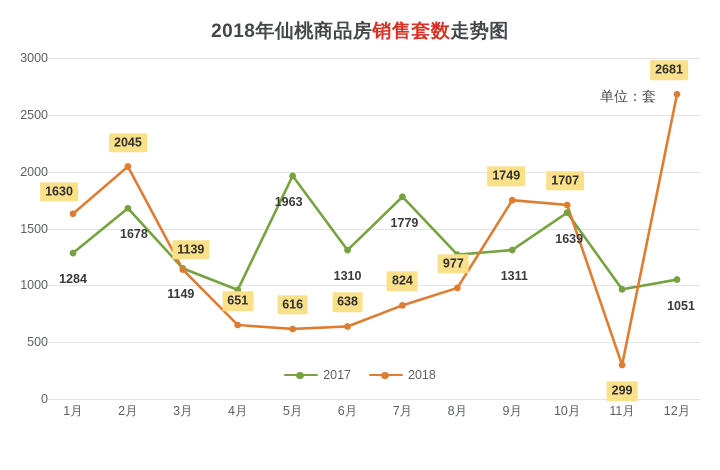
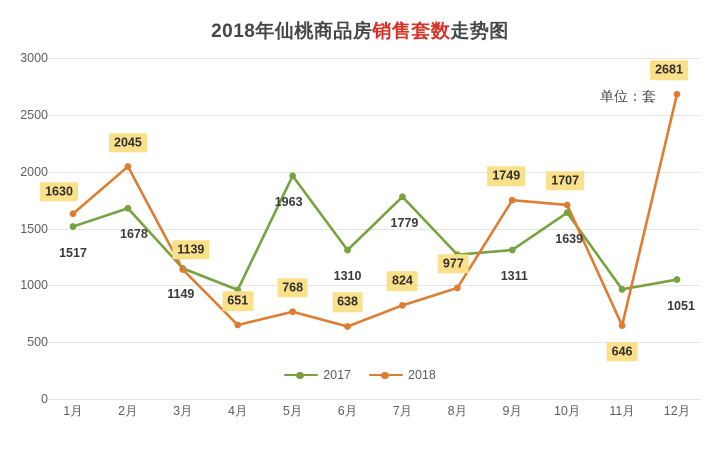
2017/1月: 1284 -> 1517
2018/5月: 616 -> 768
2018/11月: 299 -> 646
